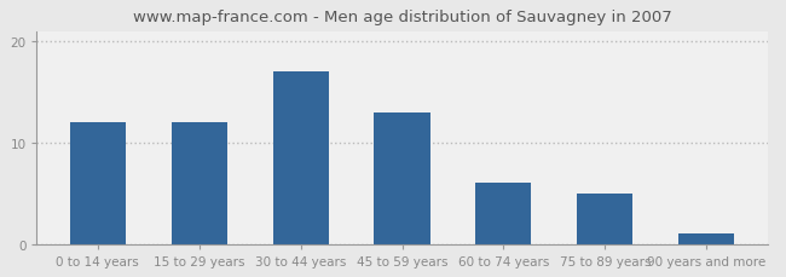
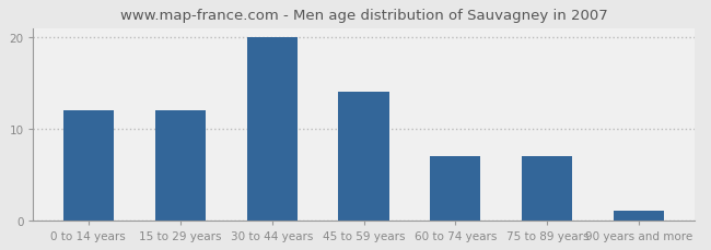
30 to 44 years: 17 -> 20
45 to 59 years: 13 -> 14
60 to 74 years: 6 -> 7
75 to 89 years: 5 -> 7
